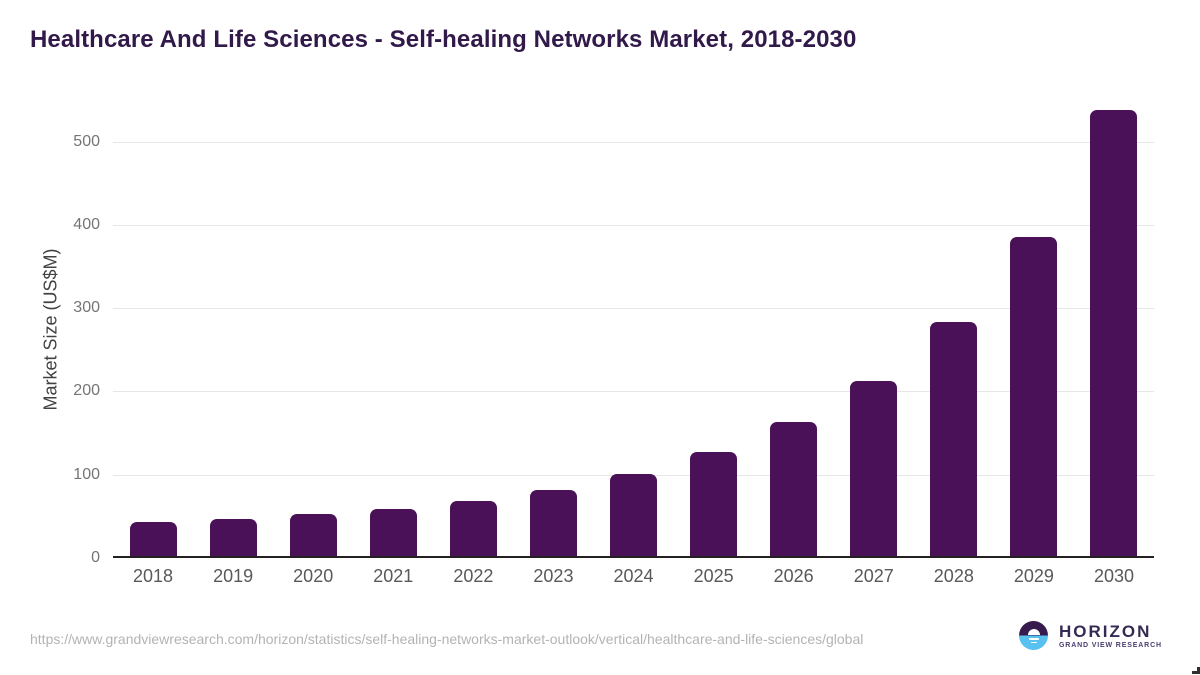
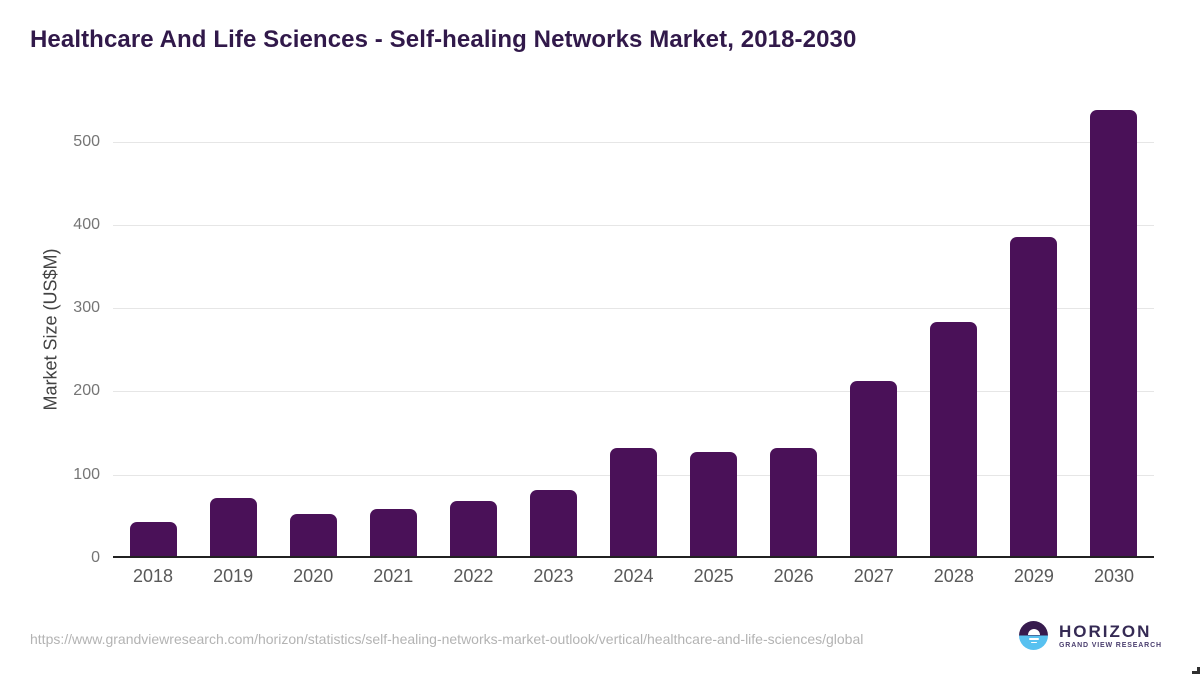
2019: 40 -> 70
2024: 100 -> 130
2026: 160 -> 130
